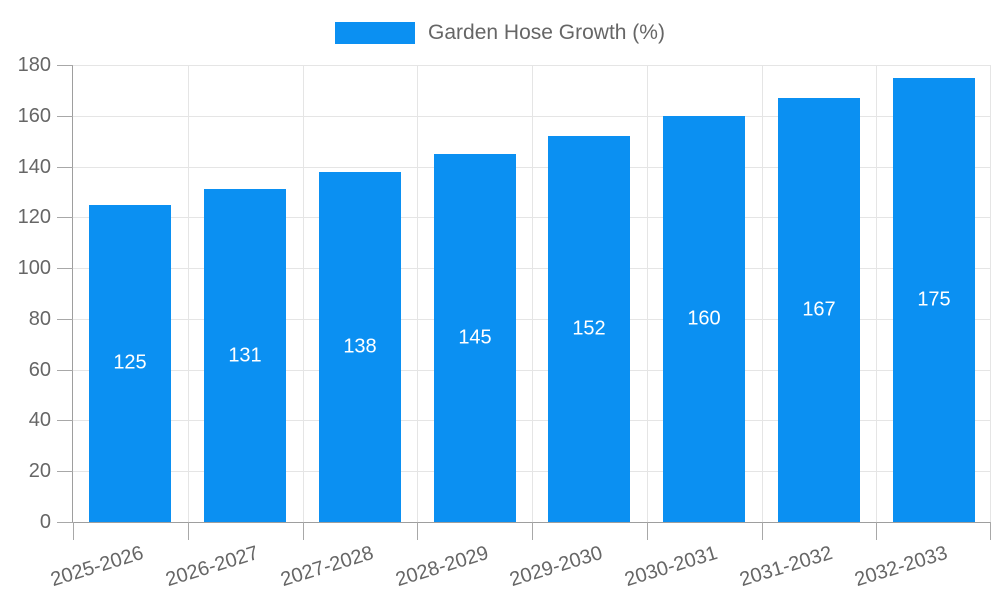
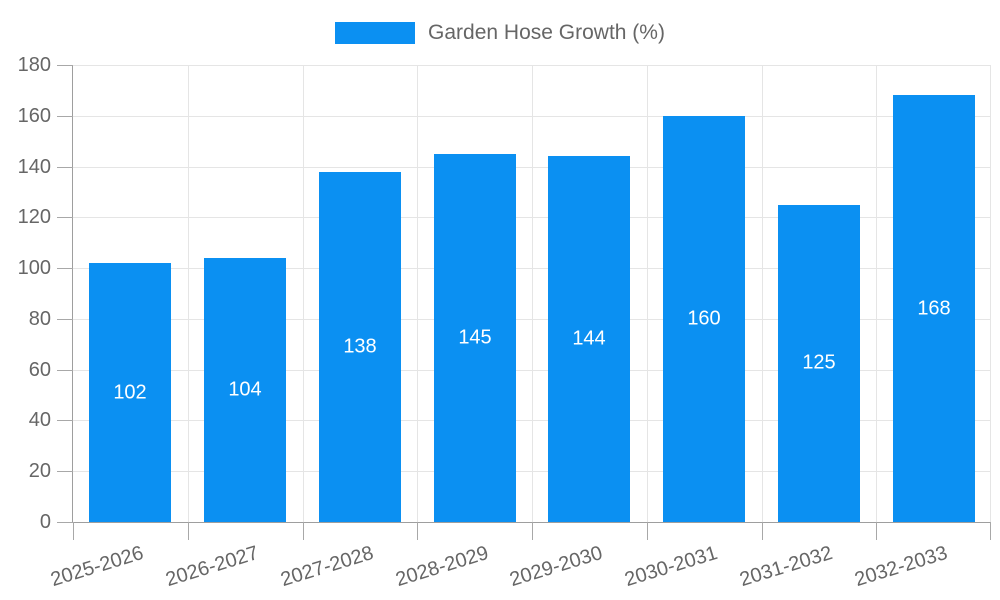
2025-2026: 125 -> 102
2026-2027: 131 -> 104
2029-2030: 152 -> 144
2031-2032: 167 -> 125
2032-2033: 175 -> 168
